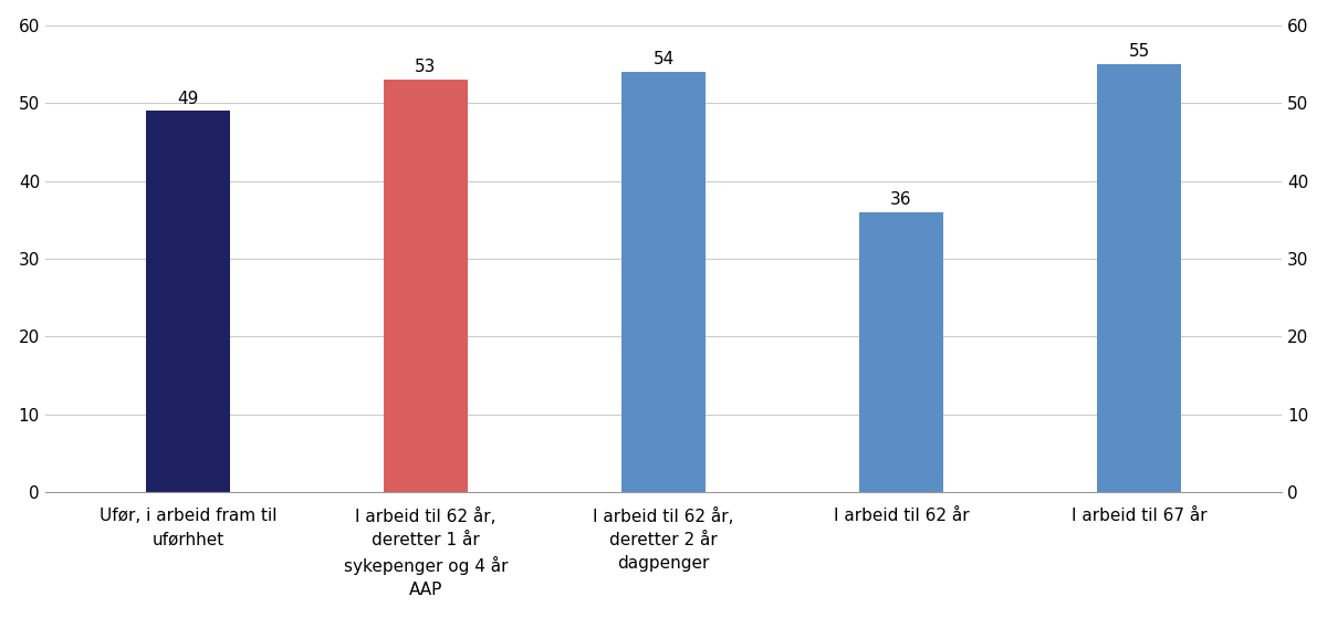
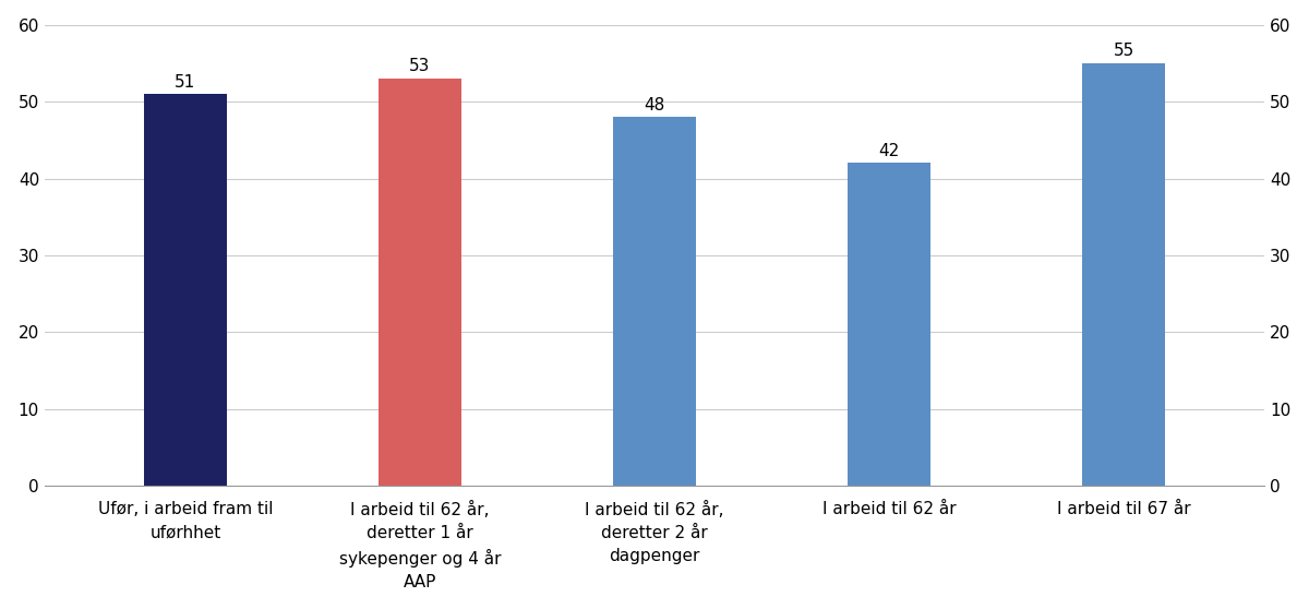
Ufør, i arbeid fram til uførhhet: 49 -> 51
I arbeid til 62 år, deretter 2 år dagpenger: 54 -> 48
I arbeid til 62 år: 36 -> 42
